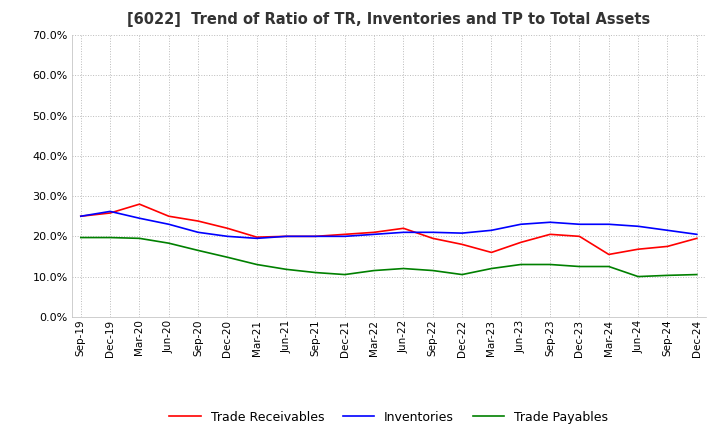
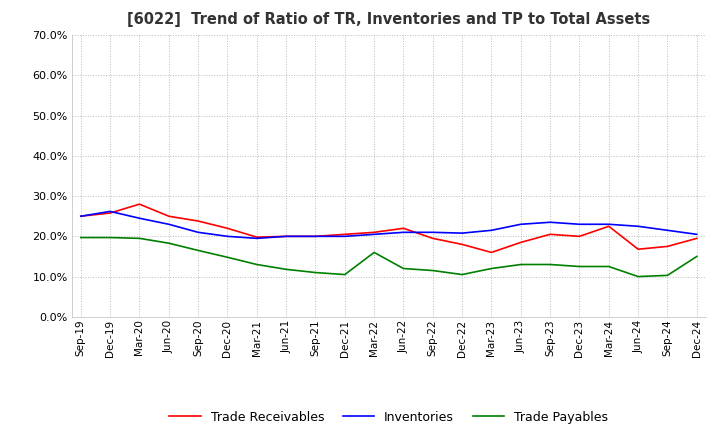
Trade Payables/Mar-22: 11.5% -> 16.0%
Trade Receivables/Mar-24: 15.5% -> 22.5%
Trade Payables/Dec-24: 10.5% -> 15.0%
